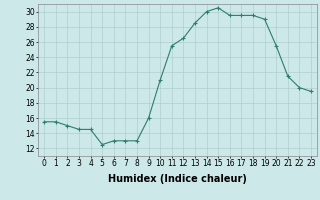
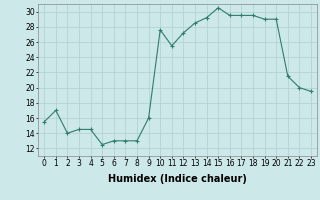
1: 15.5 -> 17.0
2: 15.0 -> 14.0
10: 21.0 -> 27.6
12: 26.5 -> 27.2
14: 30.0 -> 29.2
20: 25.5 -> 29.0
